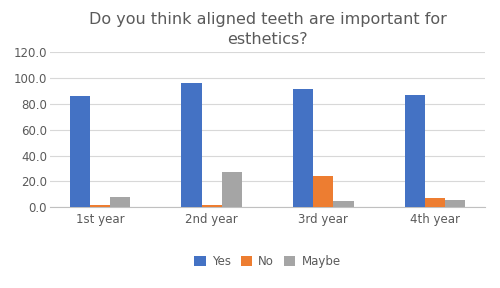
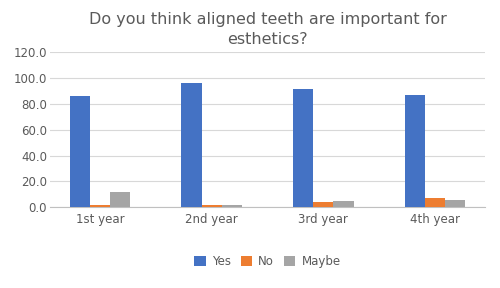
Maybe/1st year: 8 -> 12
Maybe/2nd year: 27 -> 2
No/3rd year: 24 -> 4
